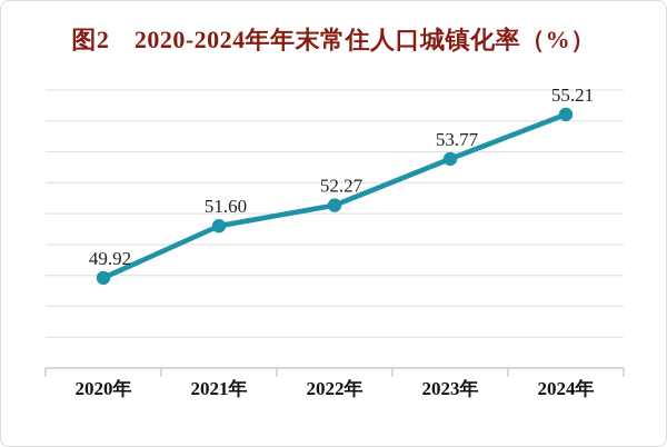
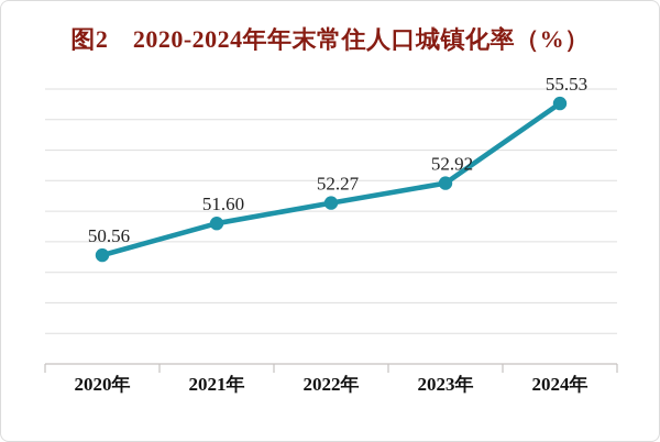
2020年: 49.92 -> 50.56
2023年: 53.77 -> 52.92
2024年: 55.21 -> 55.53
